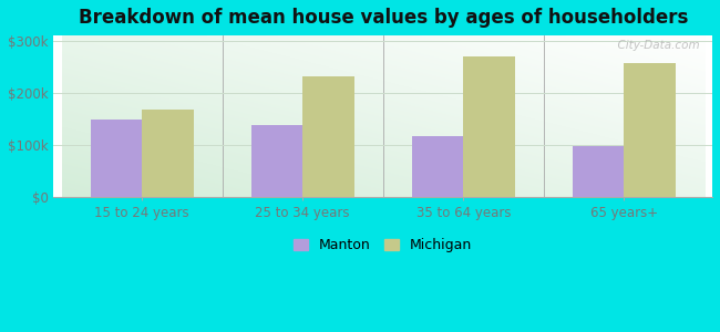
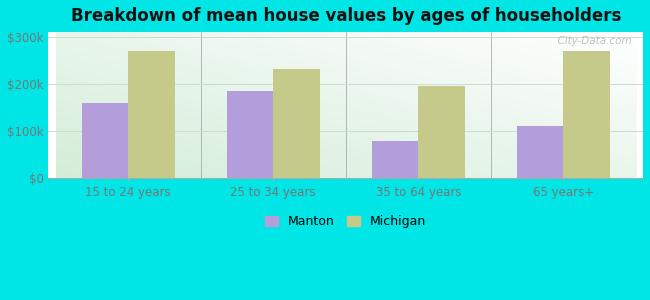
Manton/15 to 24 years: $148k -> $160k
Michigan/15 to 24 years: $168k -> $270k
Manton/25 to 34 years: $138k -> $185k
Manton/35 to 64 years: $118k -> $80k
Michigan/35 to 64 years: $270k -> $195k
Manton/65 years+: $98k -> $110k
Michigan/65 years+: $258k -> $270k
